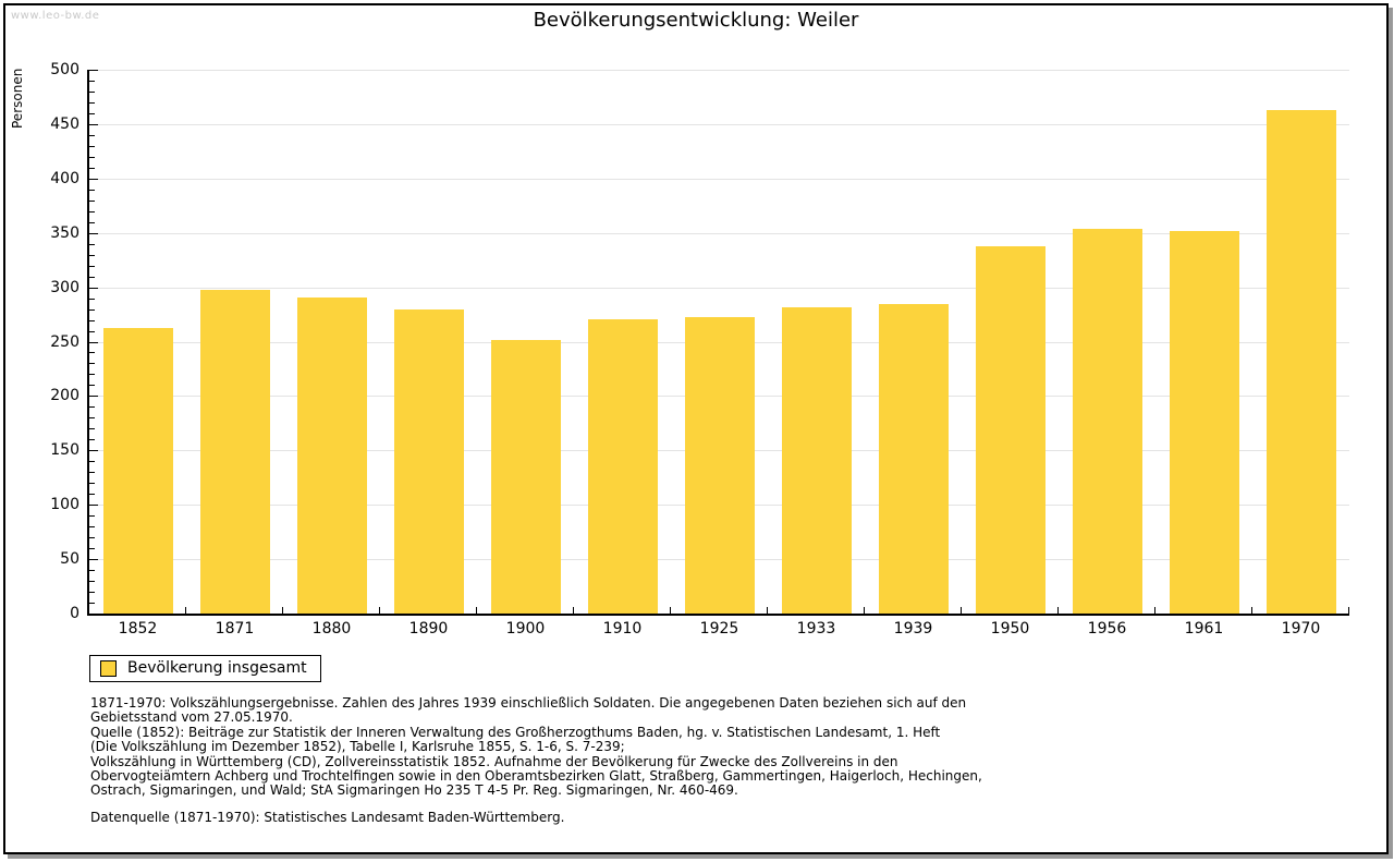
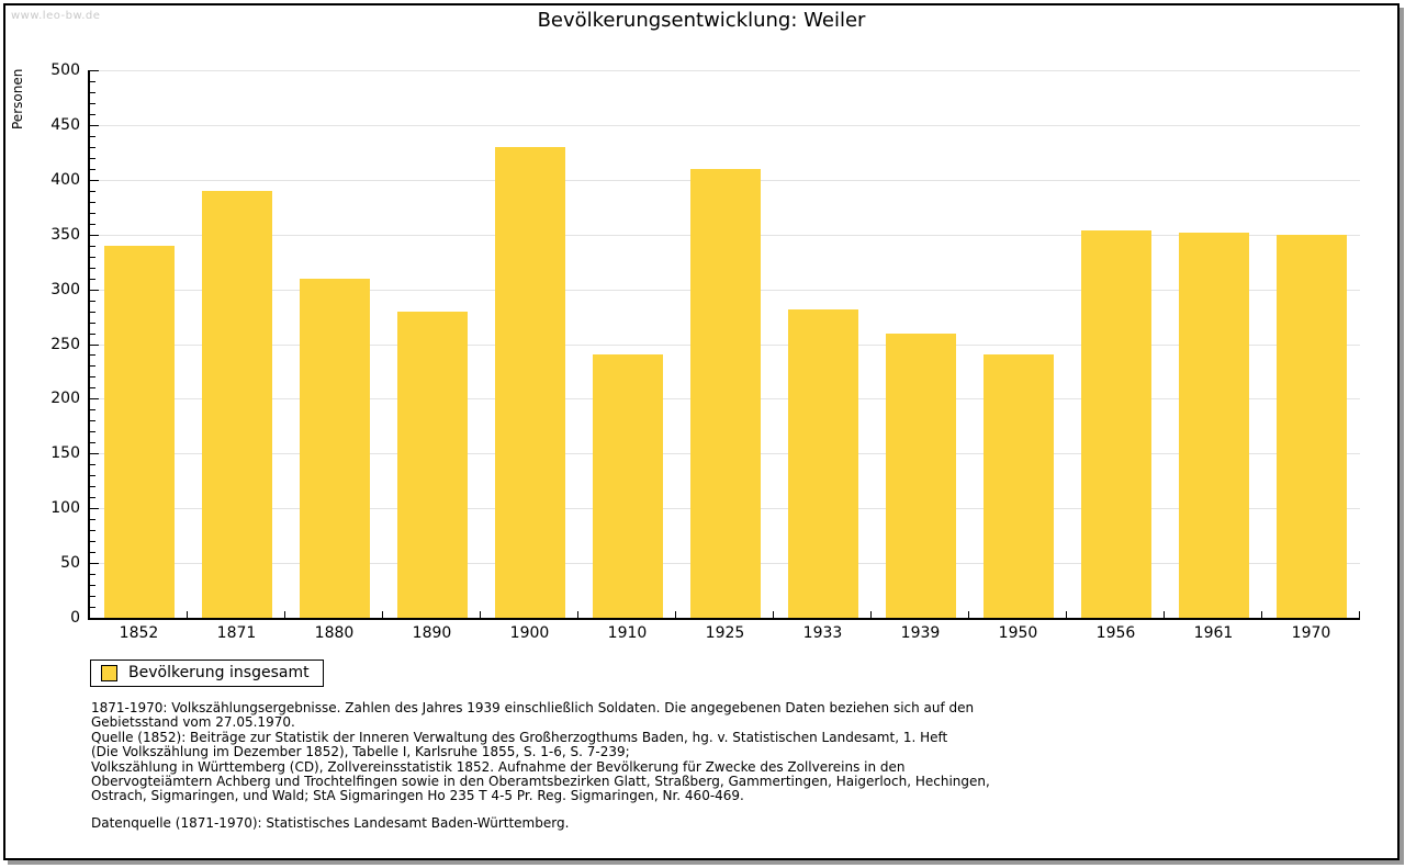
1852: 260 -> 340
1871: 300 -> 390
1880: 290 -> 310
1900: 250 -> 430
1910: 270 -> 240
1925: 270 -> 410
1939: 280 -> 260
1950: 340 -> 240
1970: 460 -> 350
